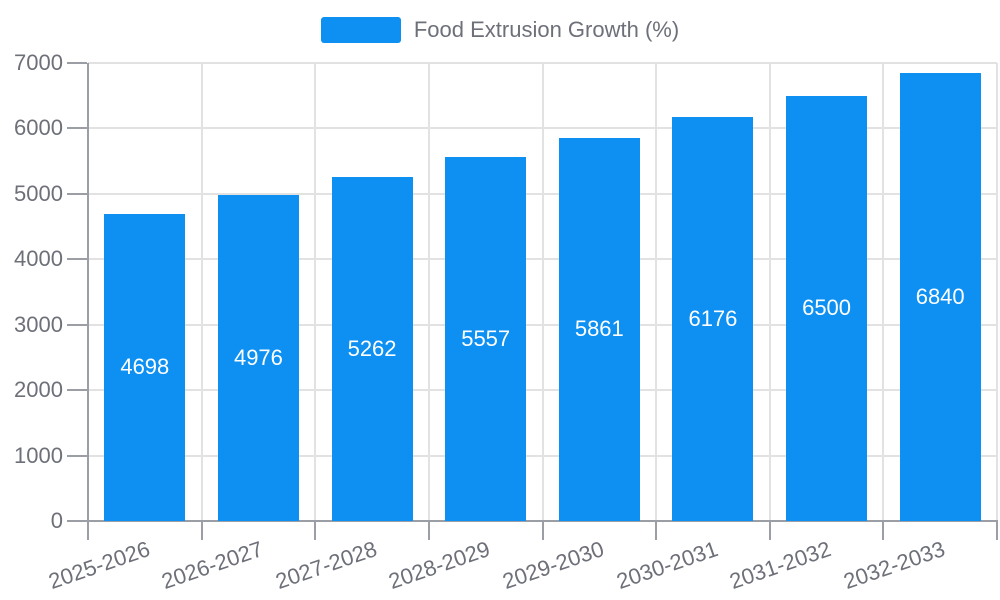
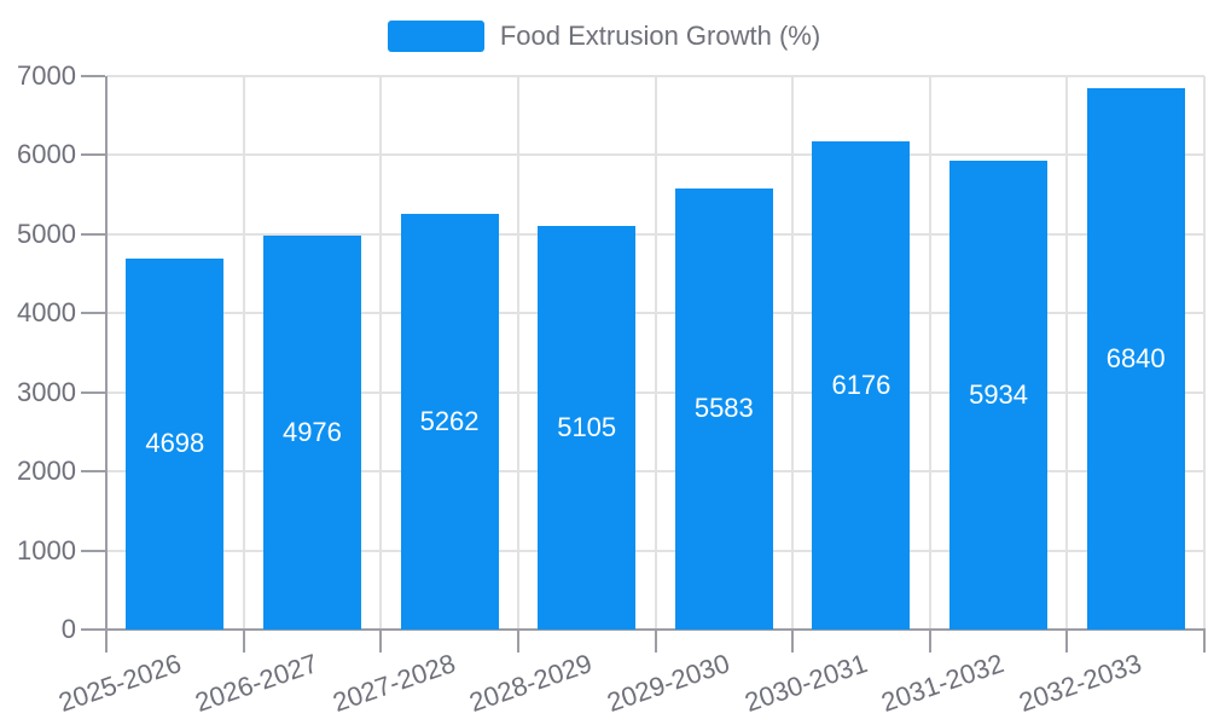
2028-2029: 5557 -> 5105
2029-2030: 5861 -> 5583
2031-2032: 6500 -> 5934
